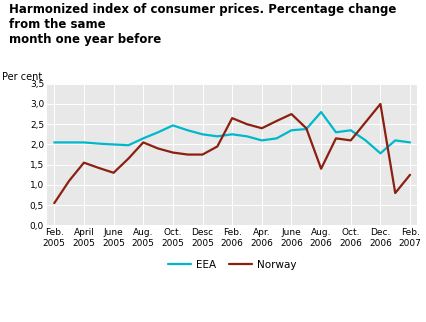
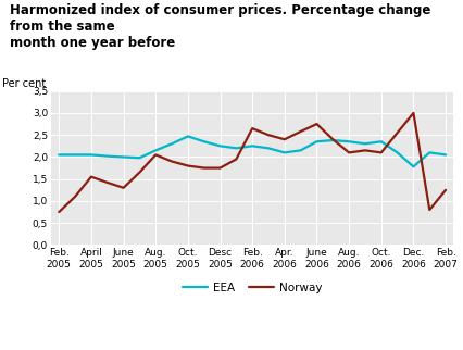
Norway/Feb. 2005: 0,55 -> 0,75
EEA/Aug. 2006: 2,80 -> 2,35
Norway/Aug. 2006: 1,40 -> 2,10
